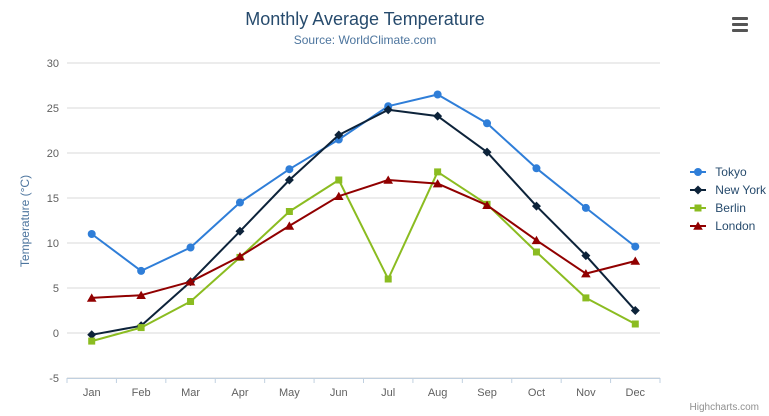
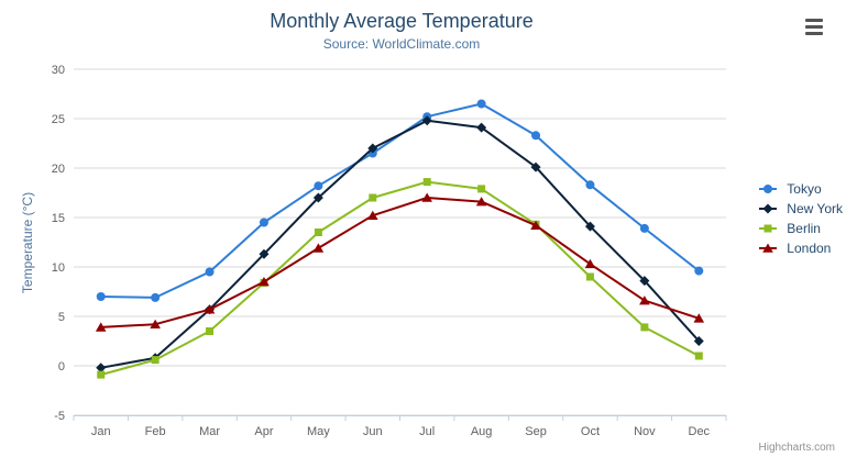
Tokyo/Jan: 11 -> 7
Berlin/Jul: 6 -> 19
London/Dec: 8 -> 5
